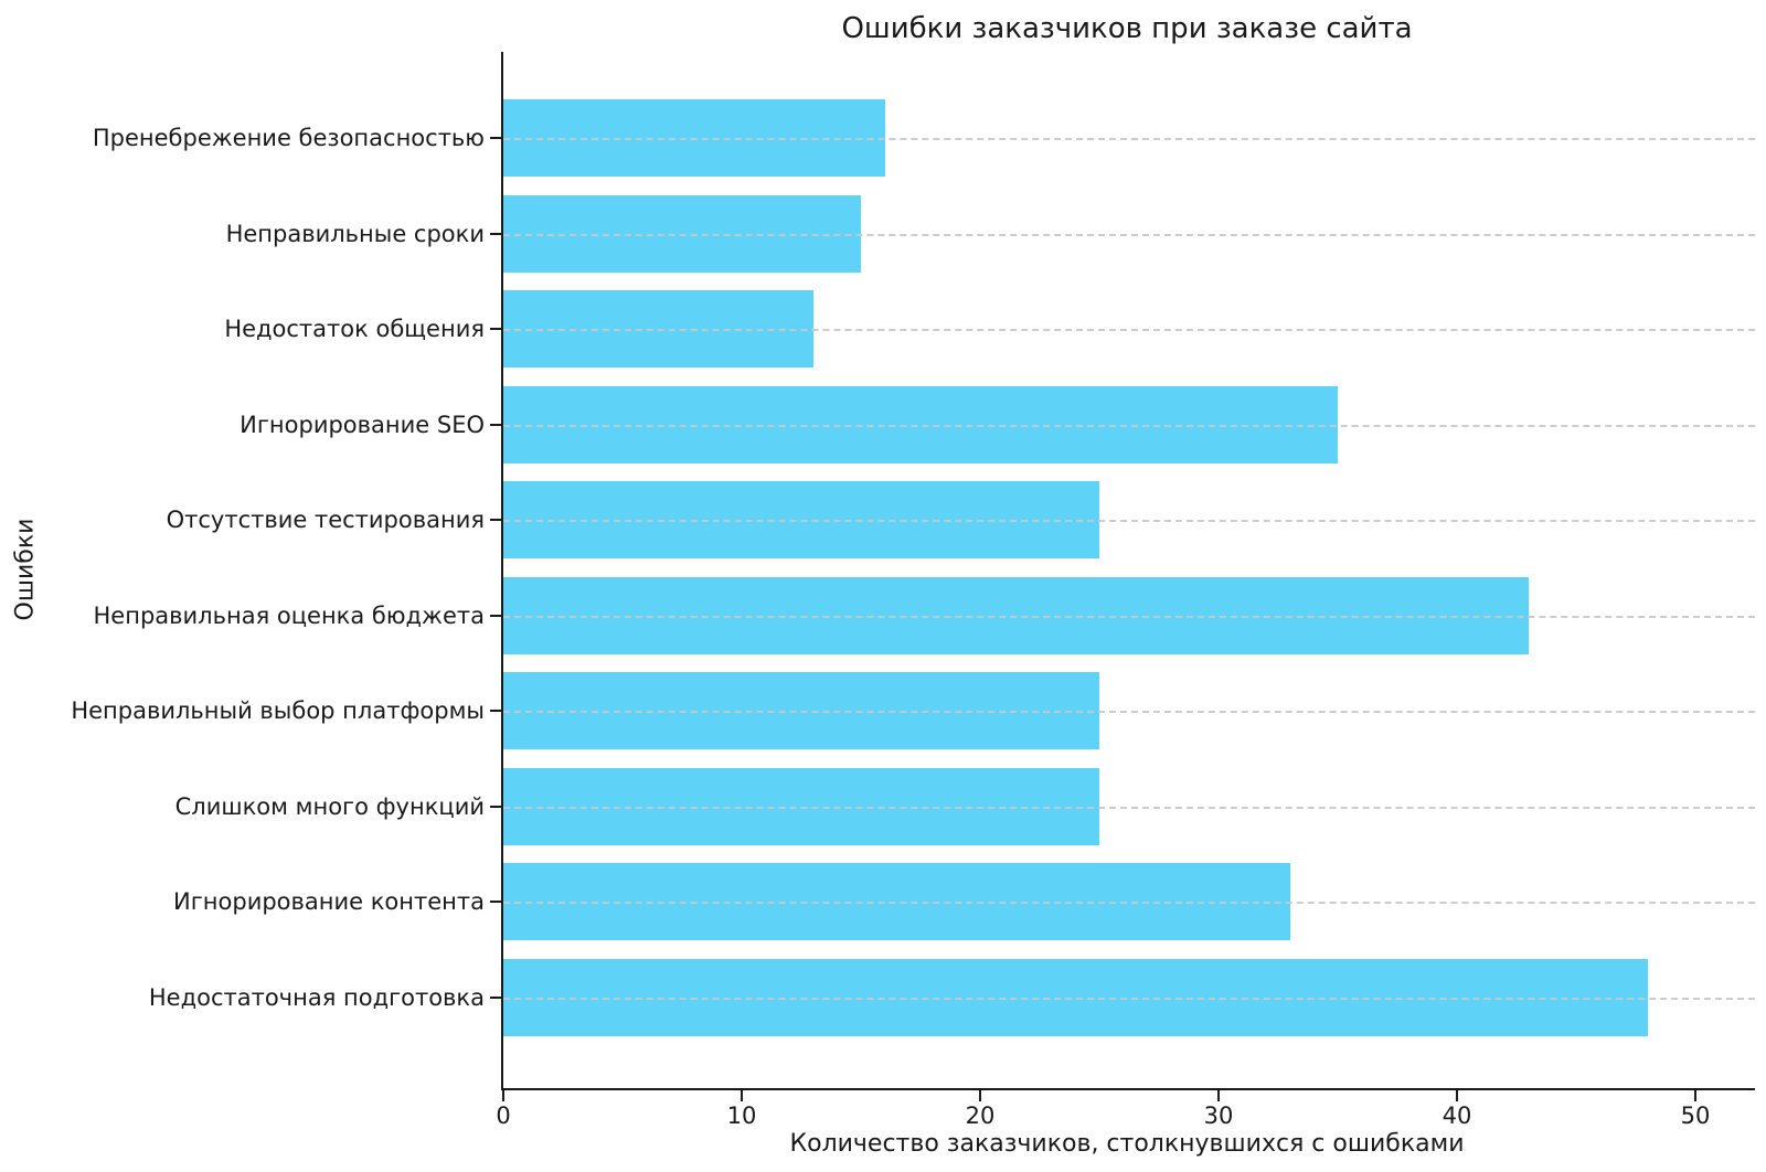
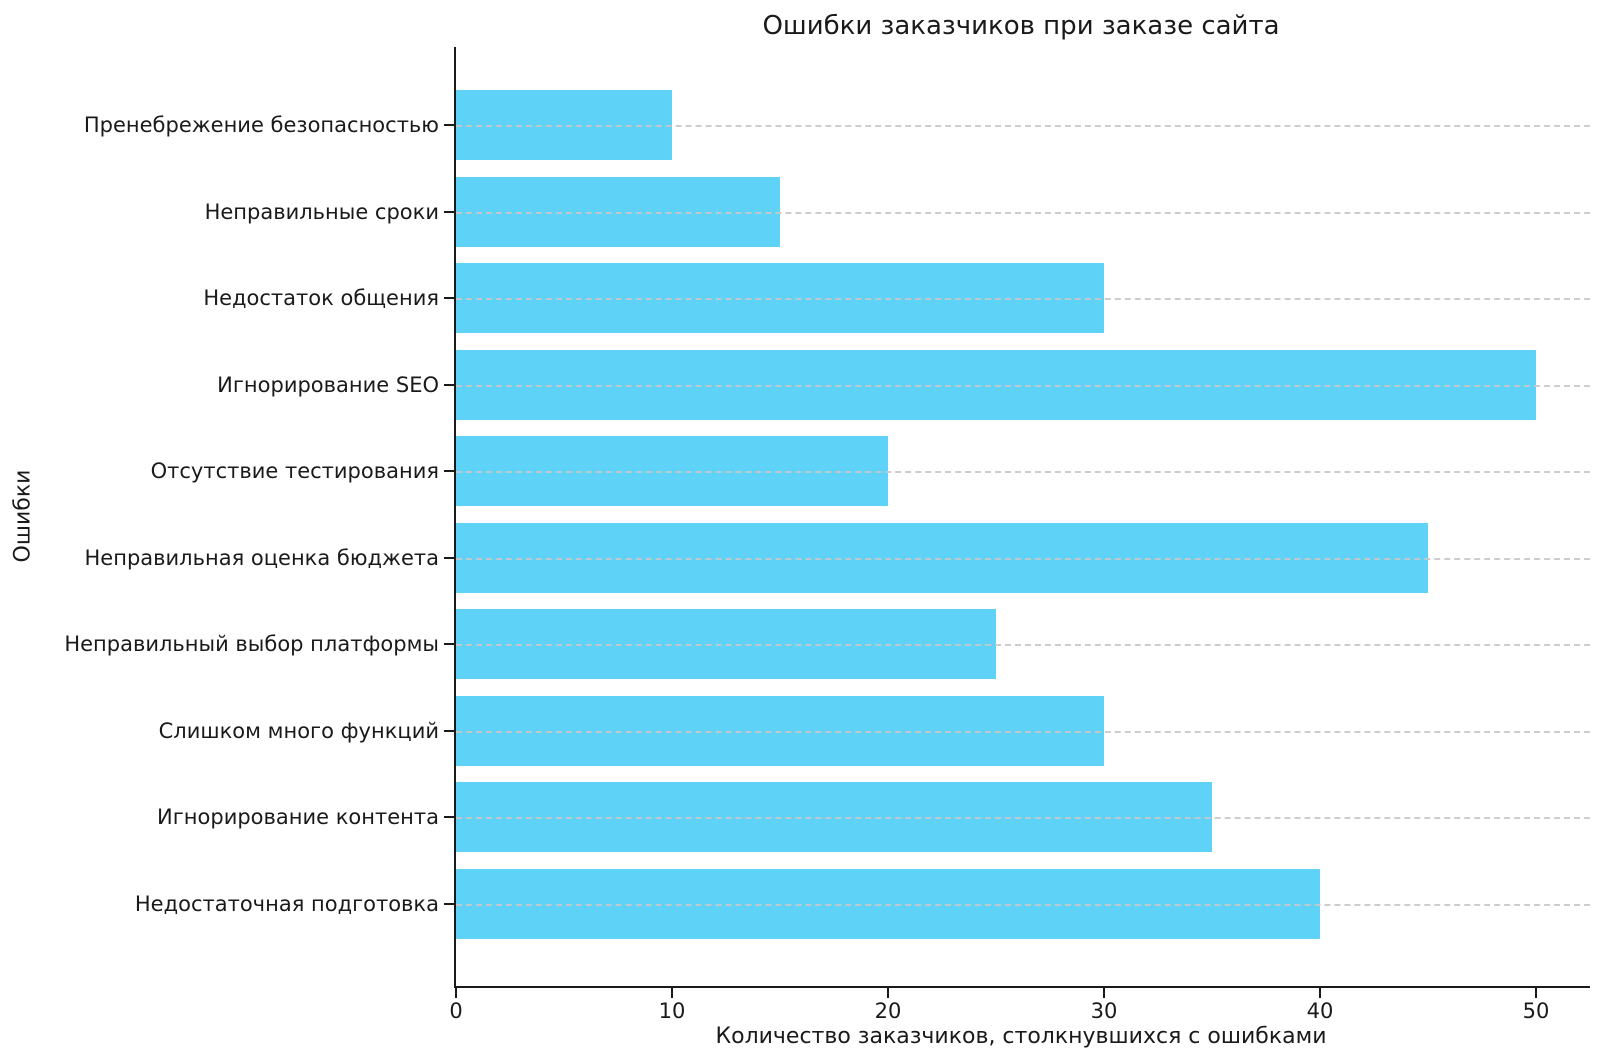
Пренебрежение безопасностью: 16 -> 10
Недостаток общения: 13 -> 30
Игнорирование SEO: 35 -> 50
Отсутствие тестирования: 25 -> 20
Неправильная оценка бюджета: 43 -> 45
Слишком много функций: 25 -> 30
Игнорирование контента: 33 -> 35
Недостаточная подготовка: 48 -> 40
